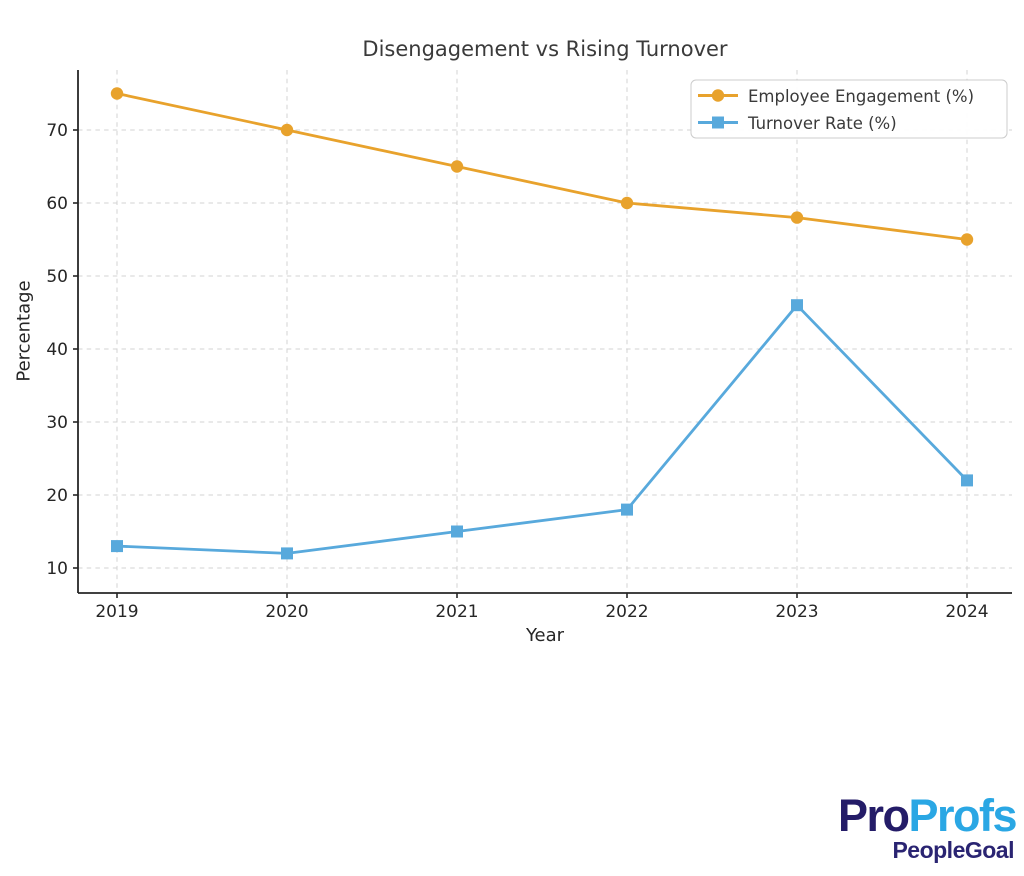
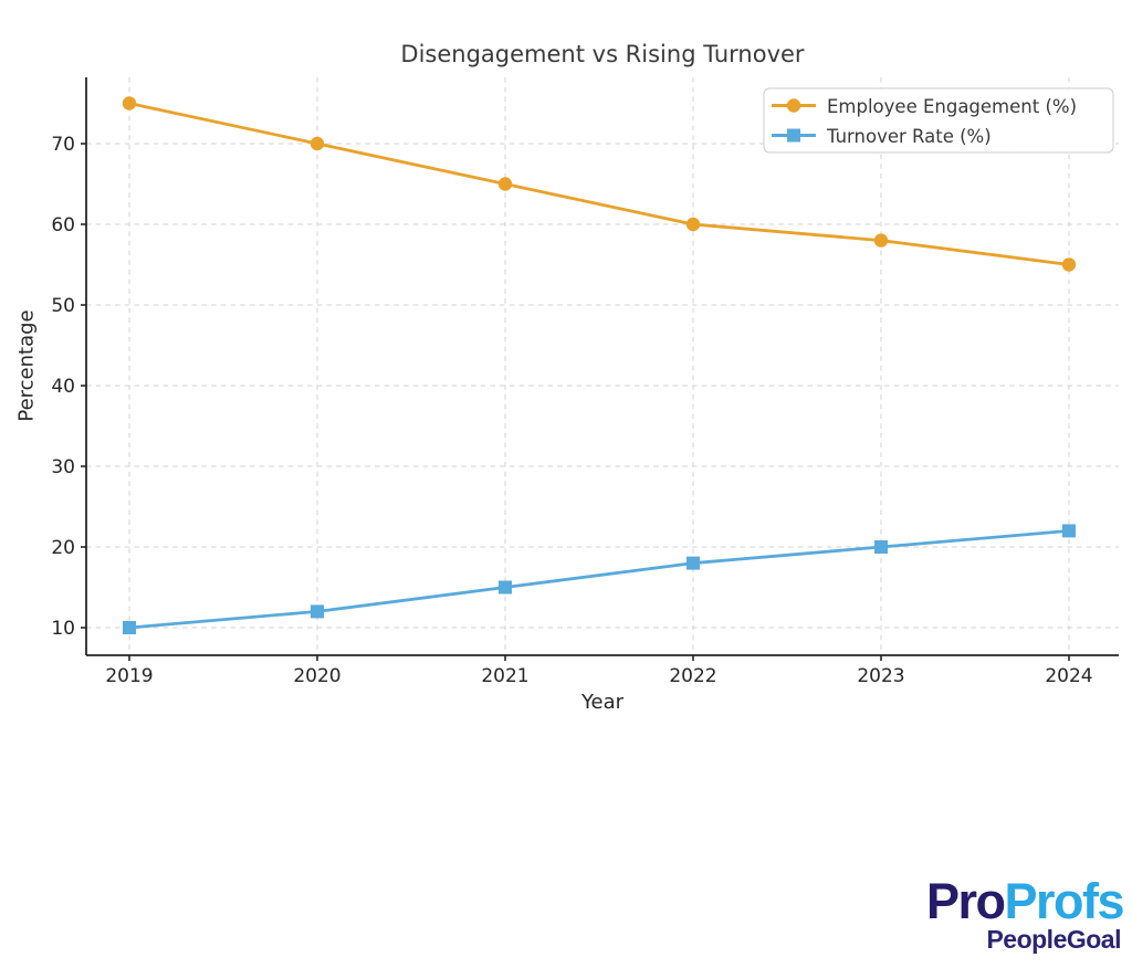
Turnover Rate (%)/2019: 13 -> 10
Turnover Rate (%)/2023: 46 -> 20
